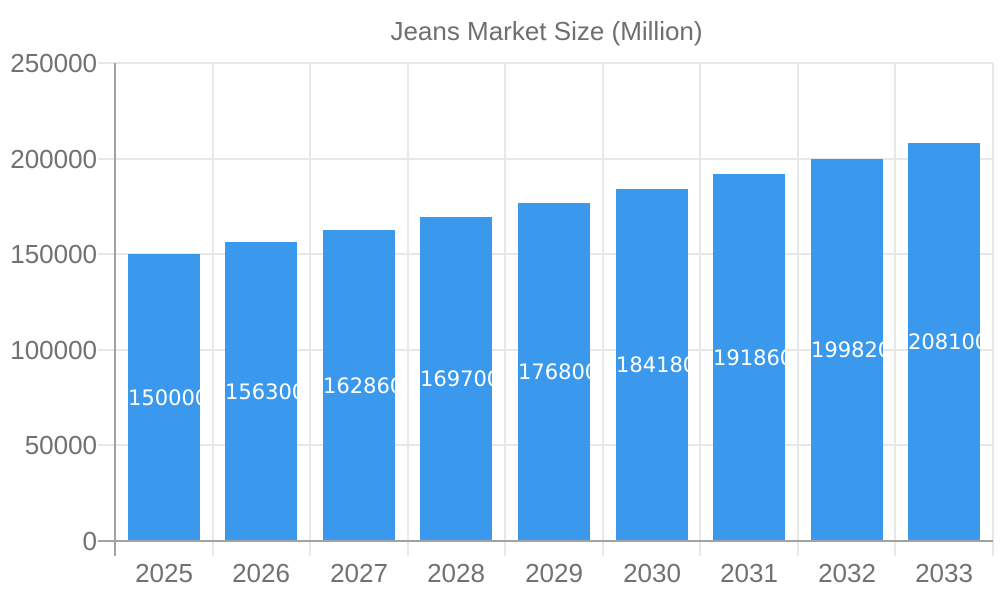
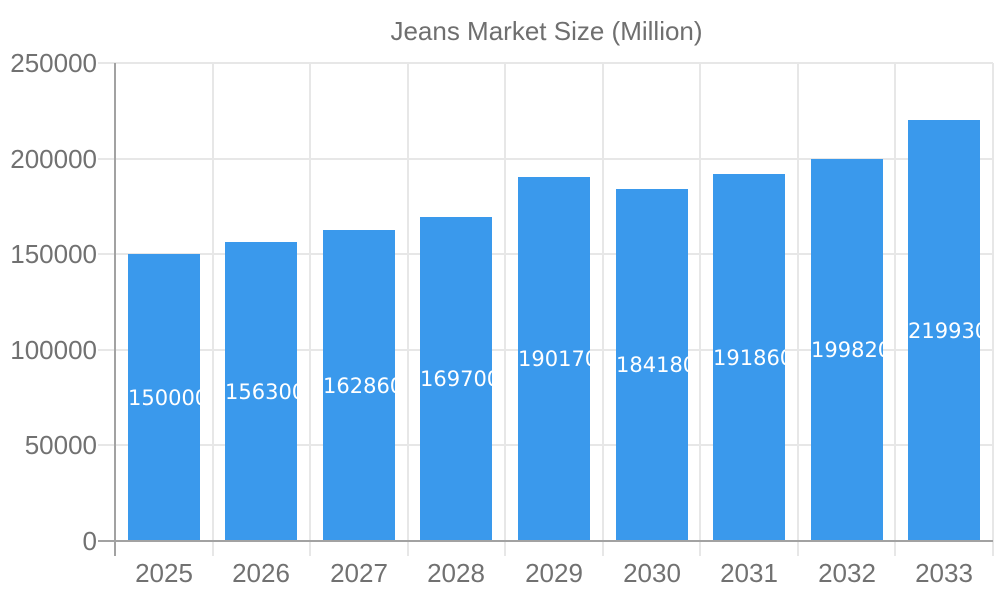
2029: 176800 -> 190170
2033: 208100 -> 219930
